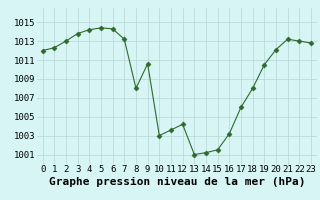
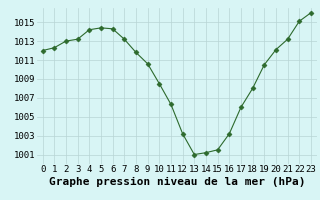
3: 1013.8 -> 1013.2
8: 1008.0 -> 1011.8
10: 1003.0 -> 1008.5
11: 1003.6 -> 1006.3
12: 1004.2 -> 1003.2
22: 1013.0 -> 1015.1
23: 1012.8 -> 1016.0
